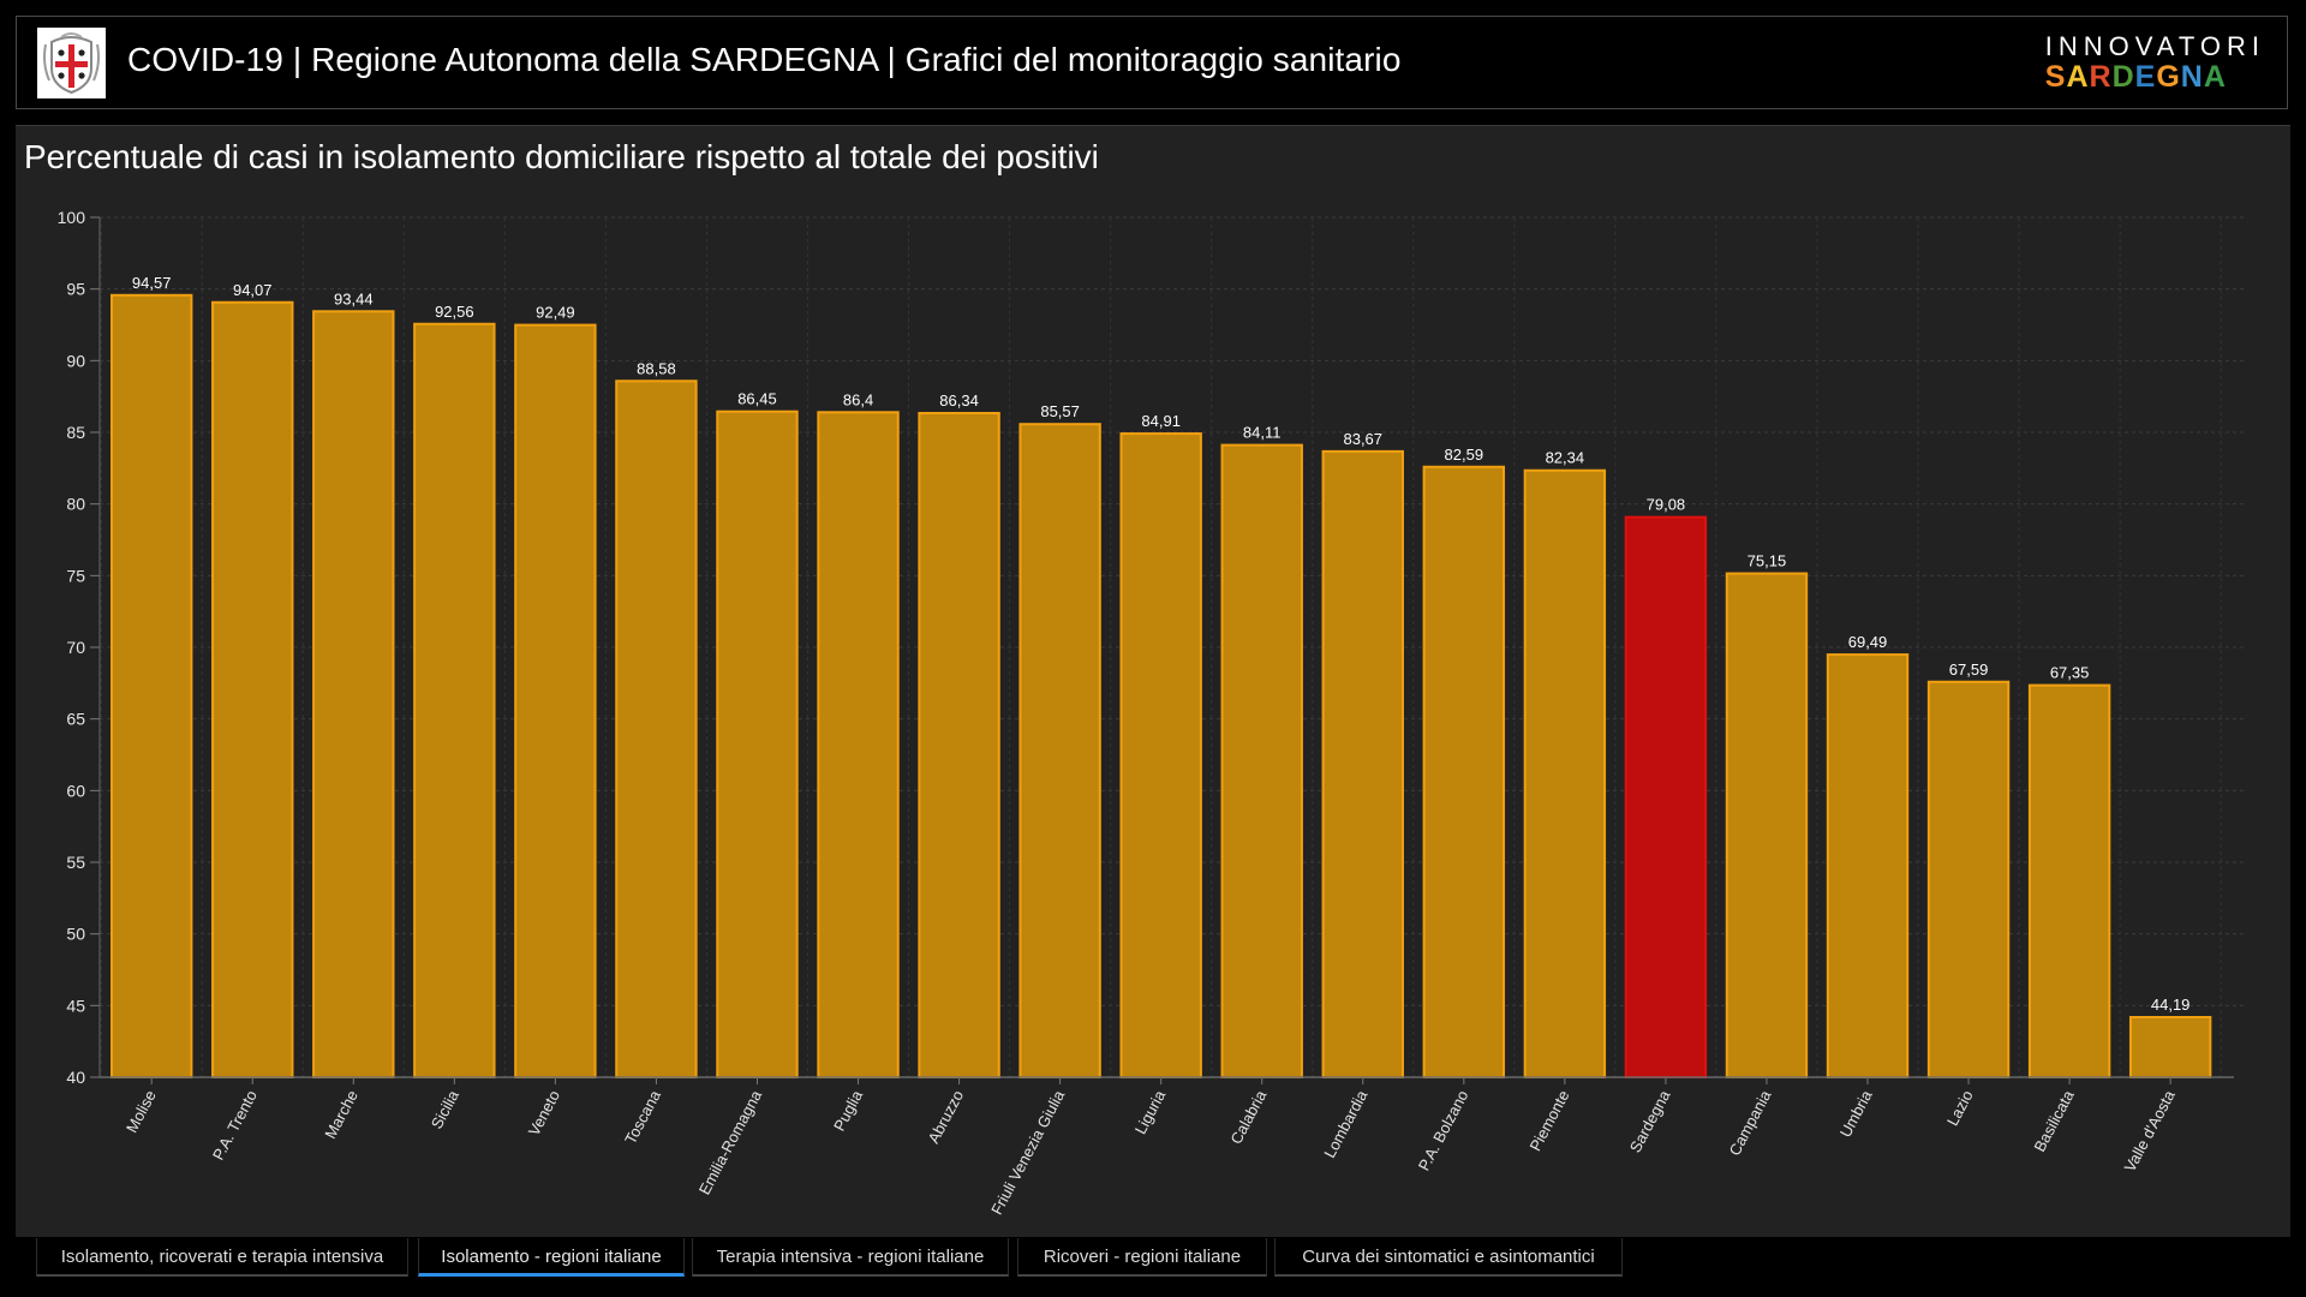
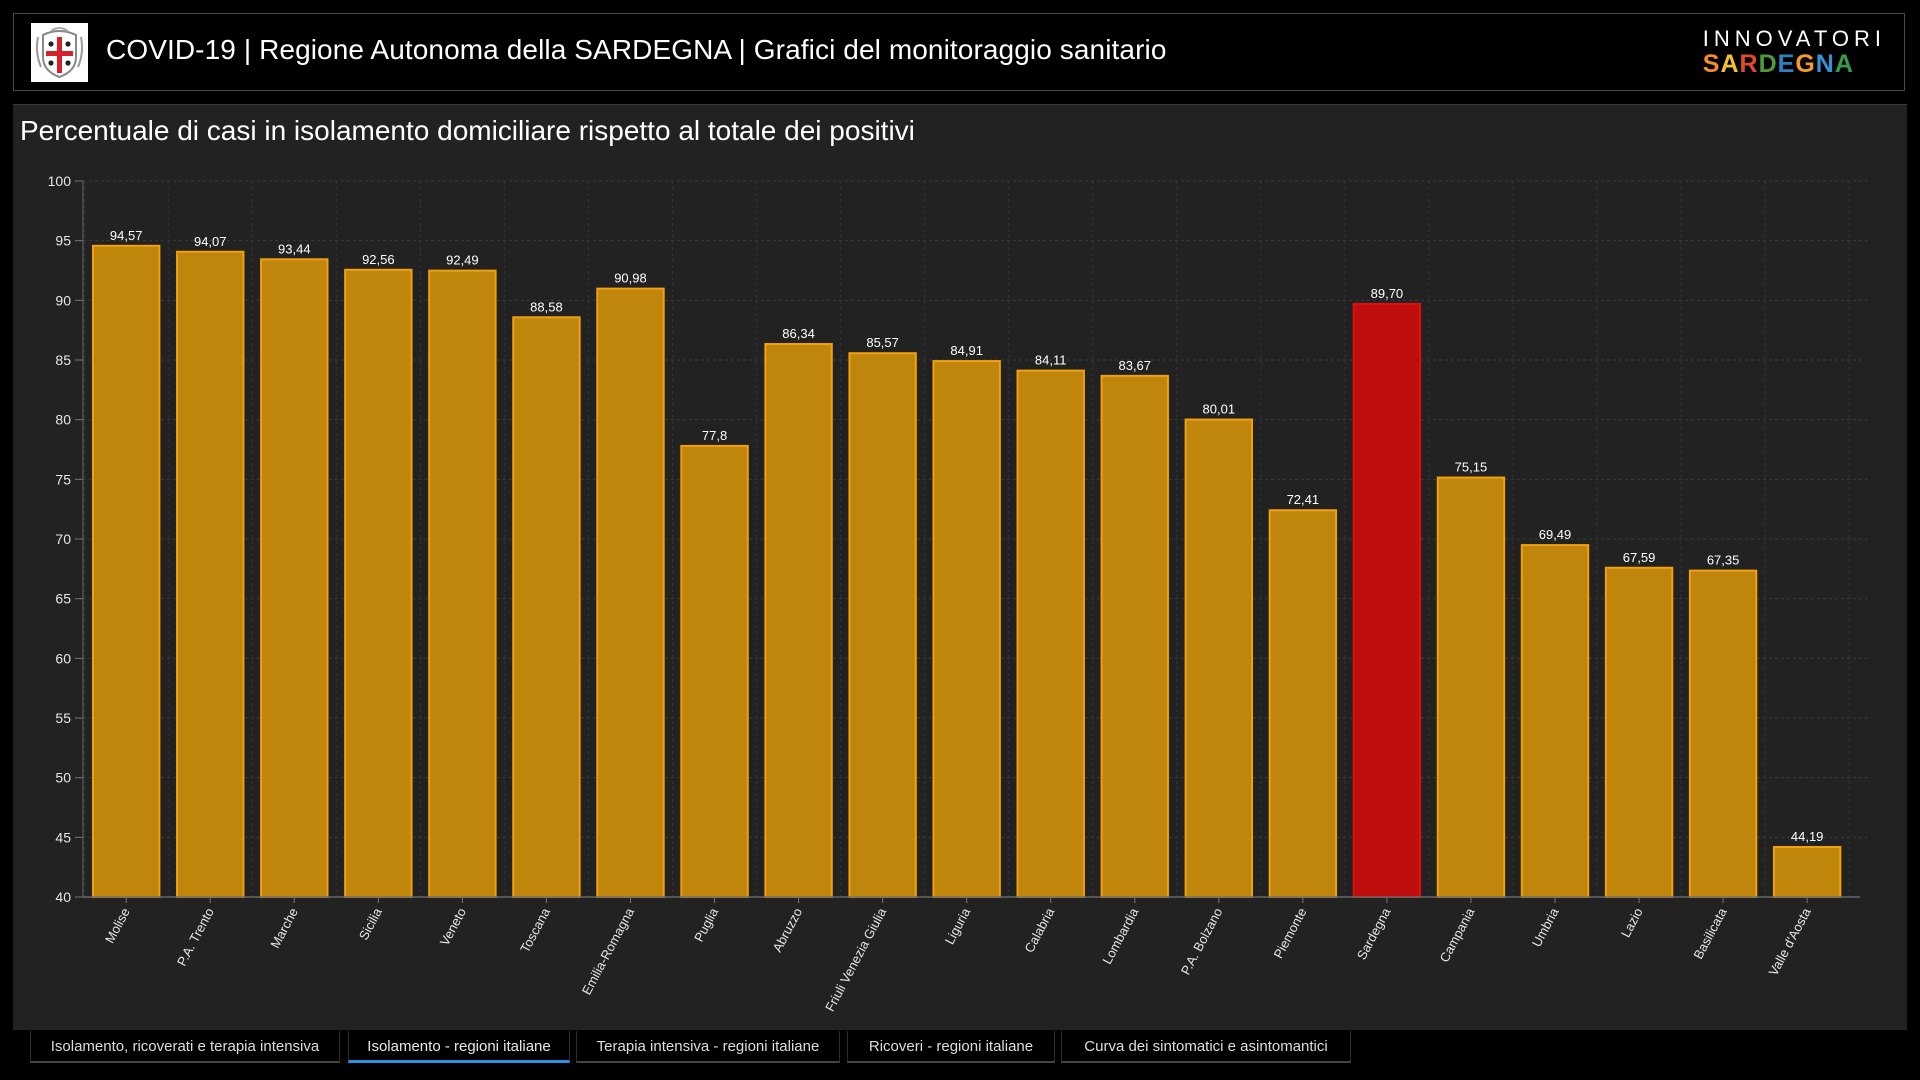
Emilia-Romagna: 86,45 -> 90,98
Puglia: 86,4 -> 77,8
P.A. Bolzano: 82,59 -> 80,01
Piemonte: 82,34 -> 72,41
Sardegna: 79,08 -> 89,70
